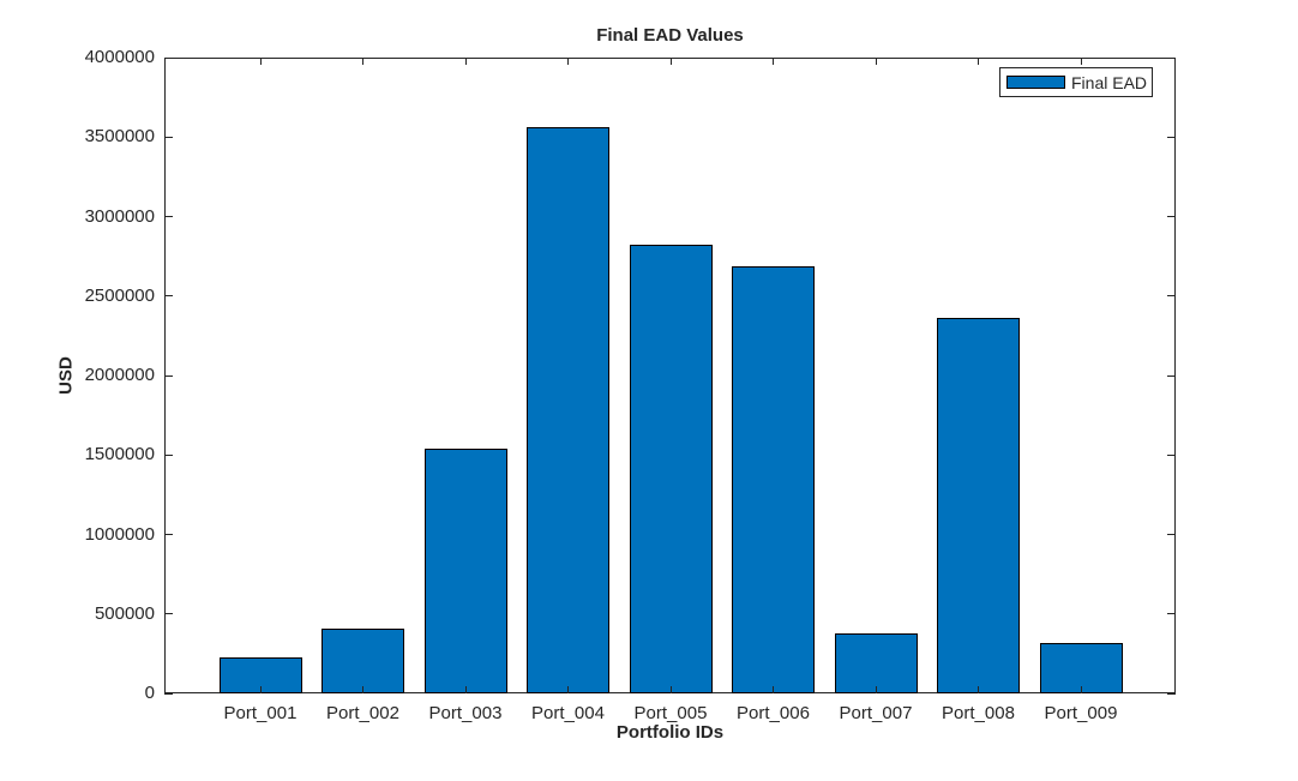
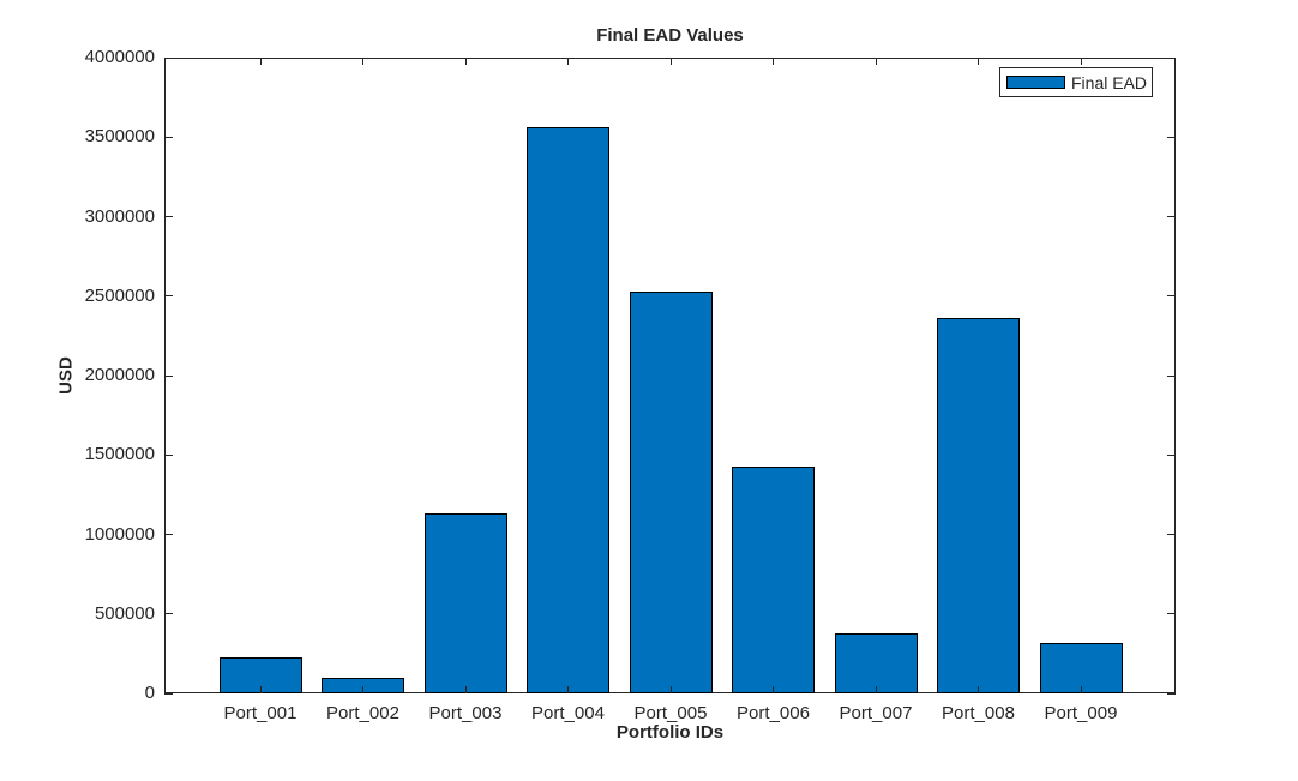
Port_002: 410000 -> 100000
Port_003: 1540000 -> 1130000
Port_005: 2820000 -> 2520000
Port_006: 2690000 -> 1420000
